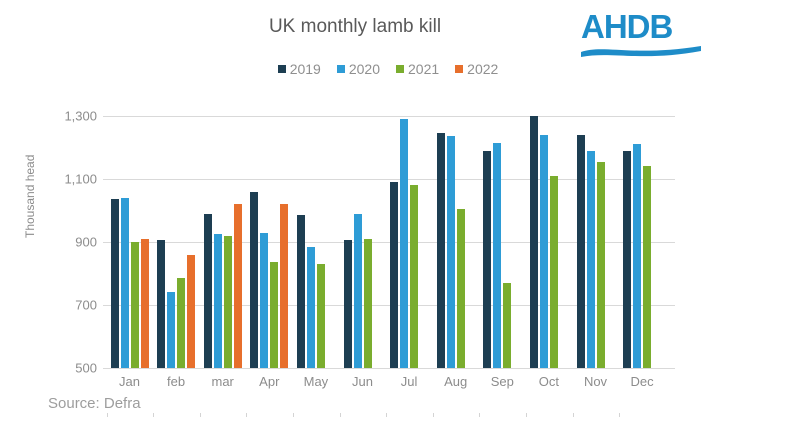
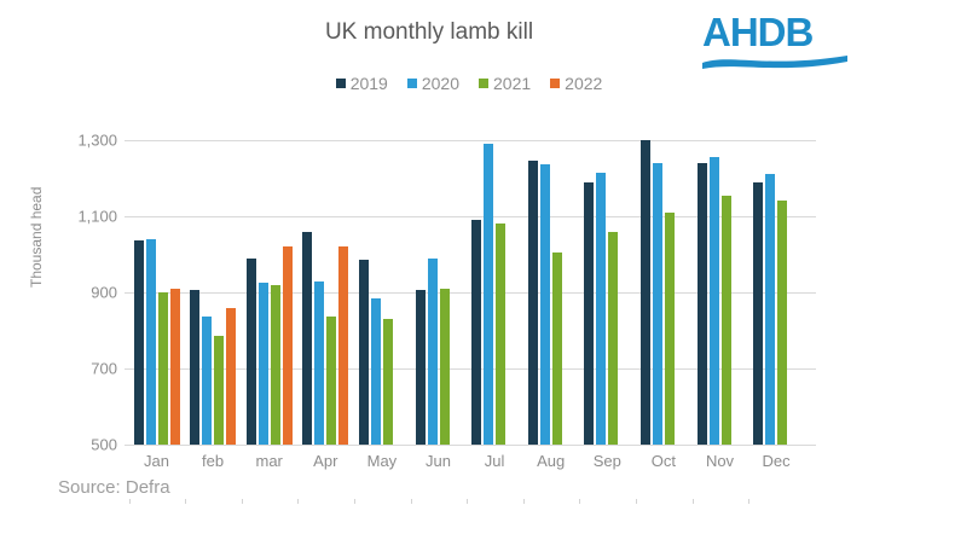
2020/feb: 740 -> 840
2021/Sep: 770 -> 1060
2020/Nov: 1190 -> 1260
